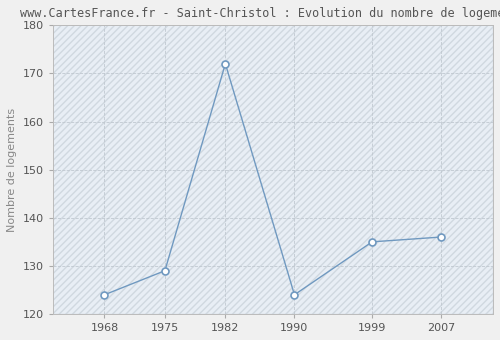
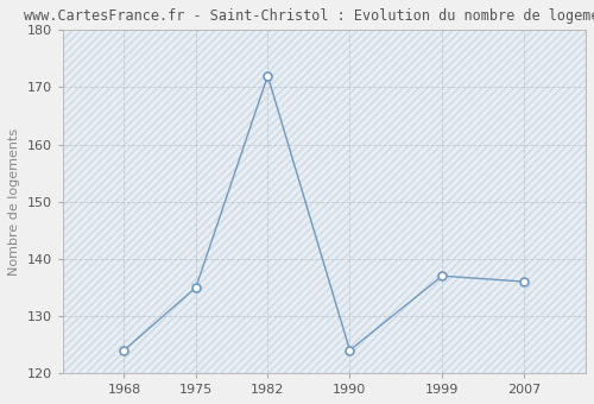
1975: 129 -> 135
1999: 135 -> 137
